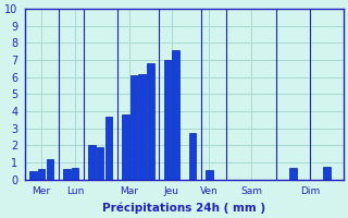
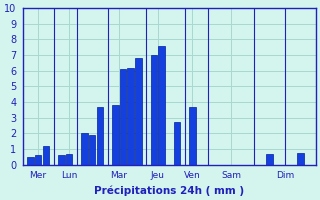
Ven: 0.6 -> 3.7
